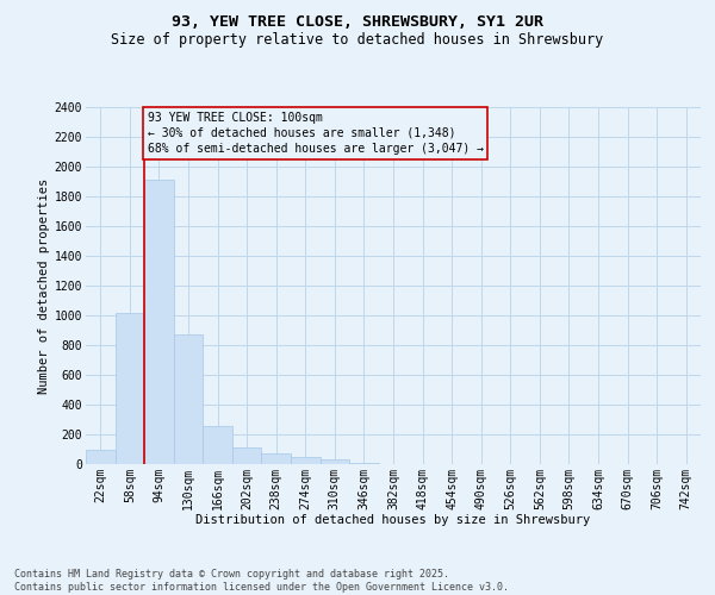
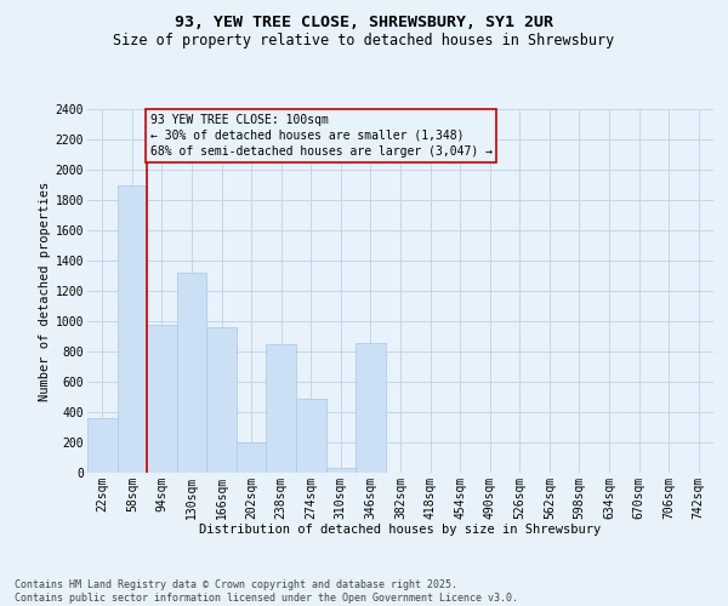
22sqm: 100 -> 360
58sqm: 1020 -> 1900
94sqm: 1910 -> 980
130sqm: 870 -> 1320
166sqm: 260 -> 960
202sqm: 110 -> 200
238sqm: 80 -> 850
274sqm: 50 -> 490
346sqm: 10 -> 860
